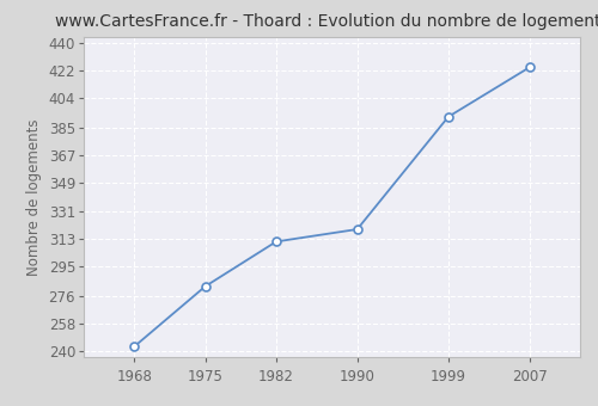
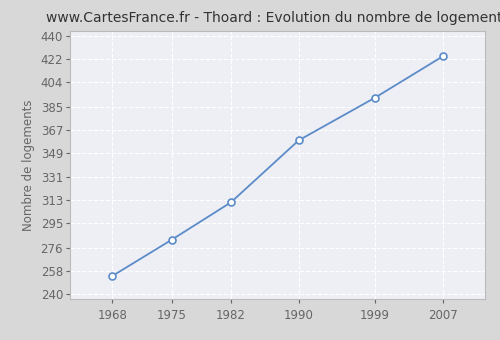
1968: 243 -> 254
1990: 319 -> 359
